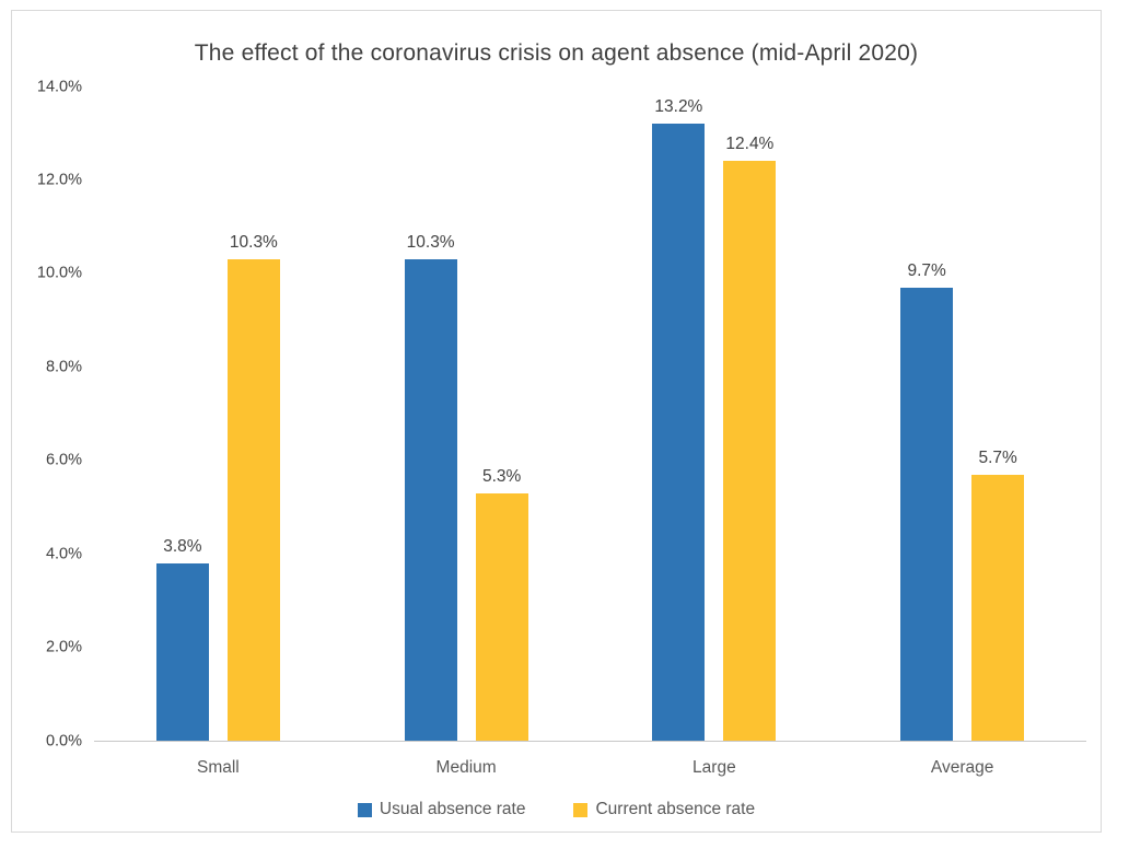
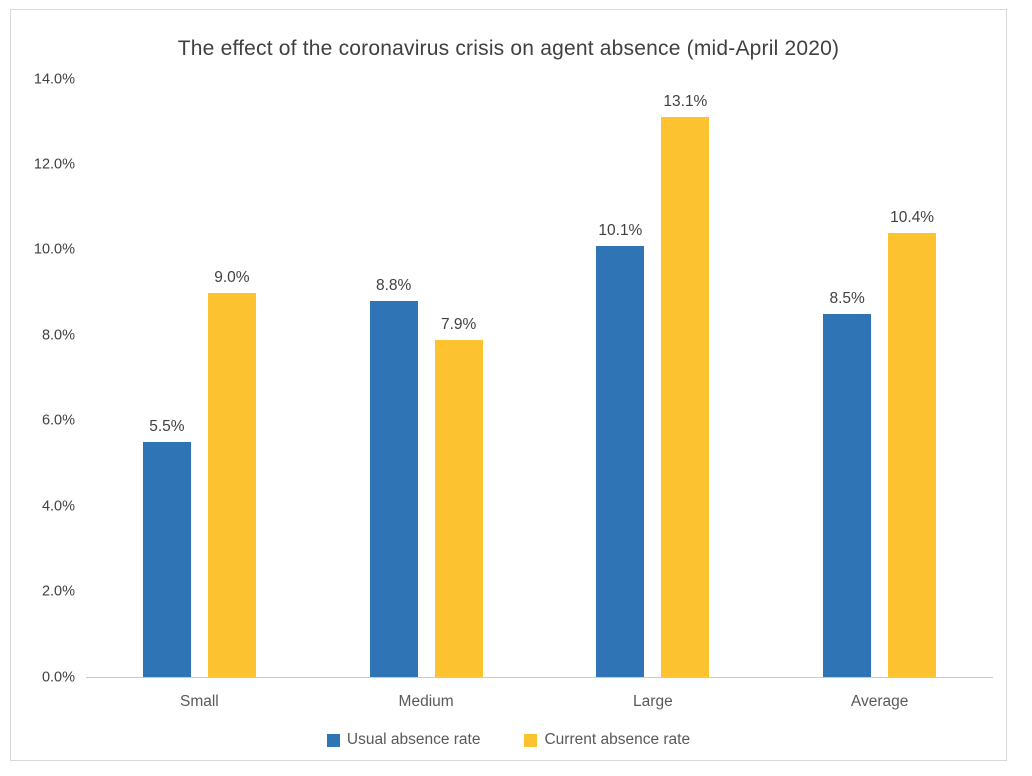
Usual absence rate/Small: 3.8% -> 5.5%
Current absence rate/Small: 10.3% -> 9.0%
Usual absence rate/Medium: 10.3% -> 8.8%
Current absence rate/Medium: 5.3% -> 7.9%
Usual absence rate/Large: 13.2% -> 10.1%
Current absence rate/Large: 12.4% -> 13.1%
Usual absence rate/Average: 9.7% -> 8.5%
Current absence rate/Average: 5.7% -> 10.4%
